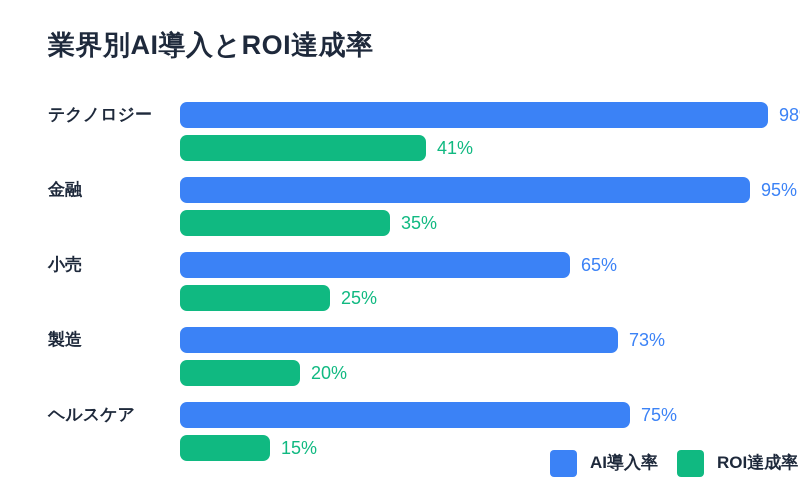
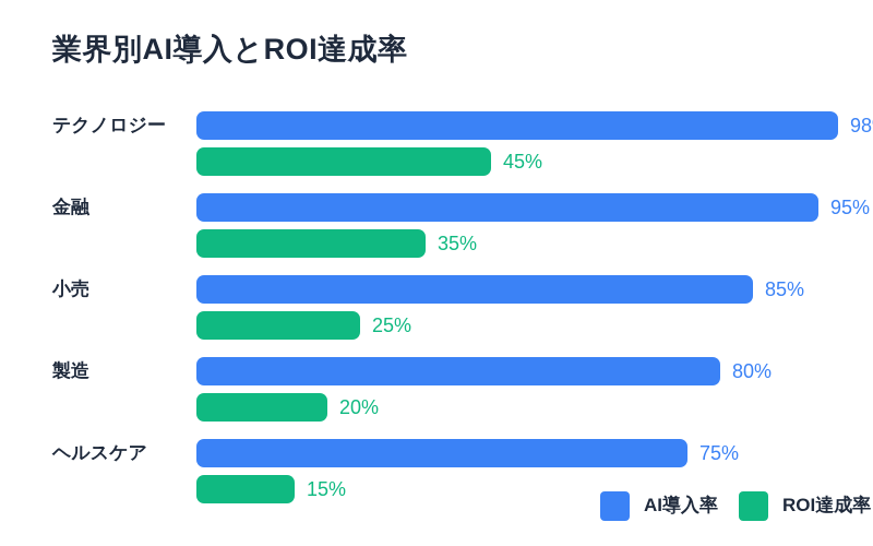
ROI達成率/テクノロジー: 41% -> 45%
AI導入率/小売: 65% -> 85%
AI導入率/製造: 73% -> 80%
